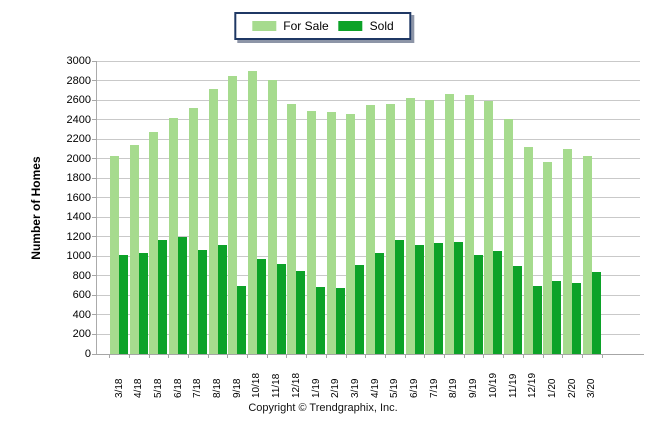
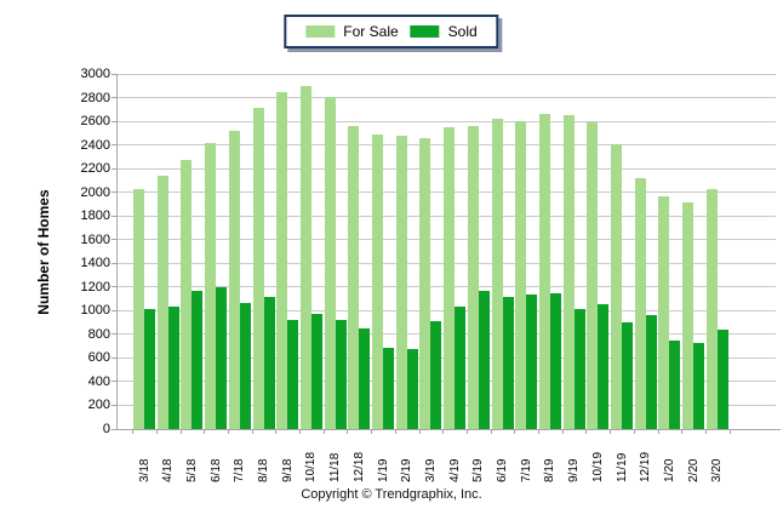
Sold/9/18: 700 -> 900
Sold/12/19: 700 -> 1000
For Sale/2/20: 2100 -> 1900
